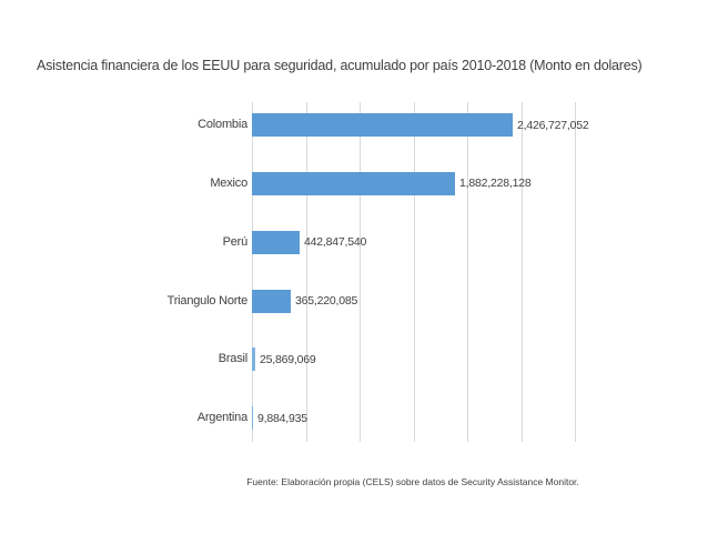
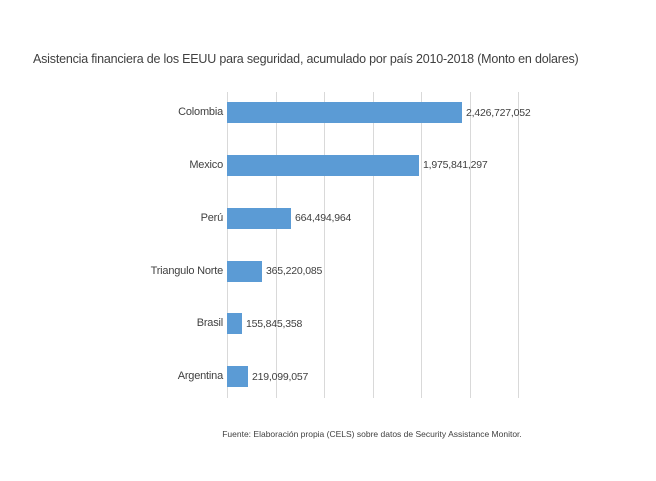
Mexico: 1,882,228,128 -> 1,975,841,297
Perú: 442,847,540 -> 664,494,964
Brasil: 25,869,069 -> 155,845,358
Argentina: 9,884,935 -> 219,099,057
